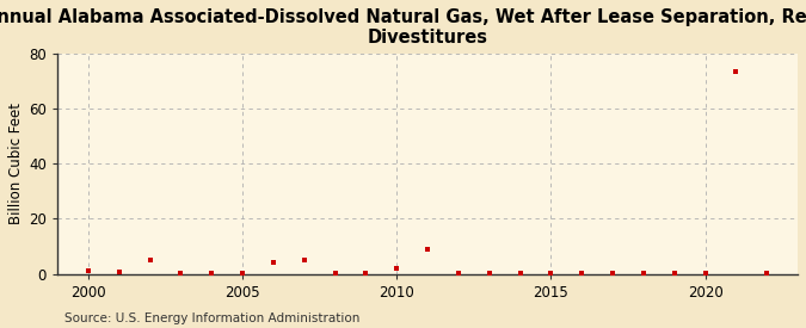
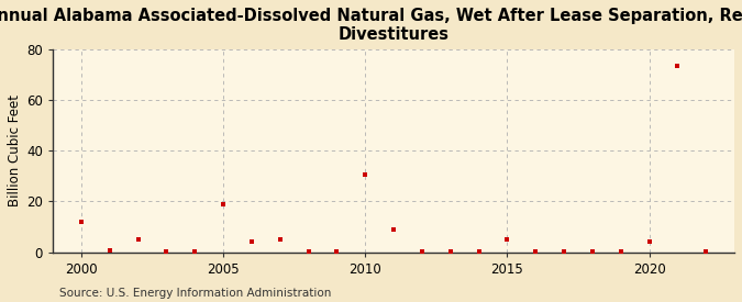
2000: 1.1 -> 12.0
2005: 0.1 -> 19.0
2010: 1.8 -> 30.5
2015: 0.2 -> 5.0
2020: 0.2 -> 4.0
